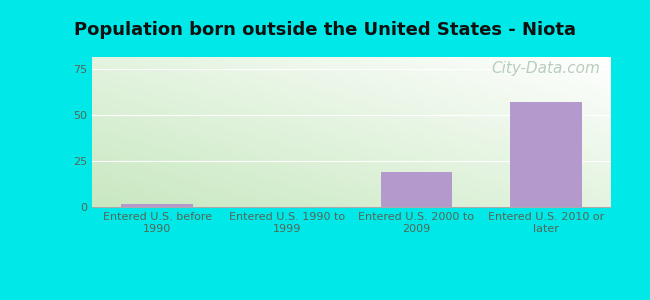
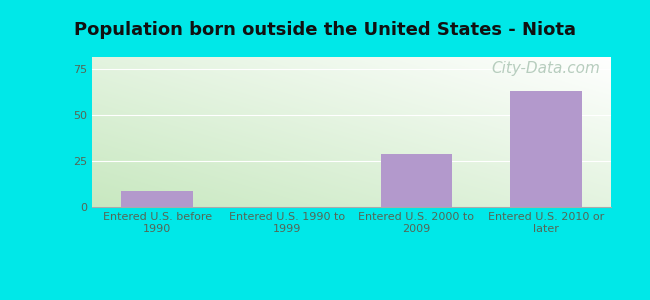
Entered U.S. before 1990: 2 -> 9
Entered U.S. 2000 to 2009: 19 -> 29
Entered U.S. 2010 or later: 57 -> 63
